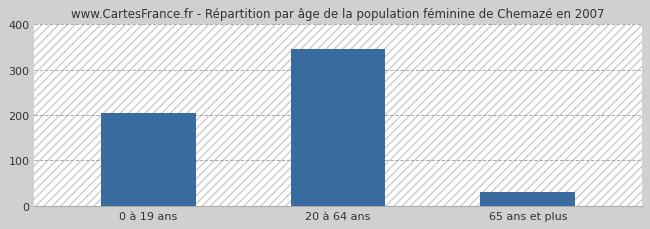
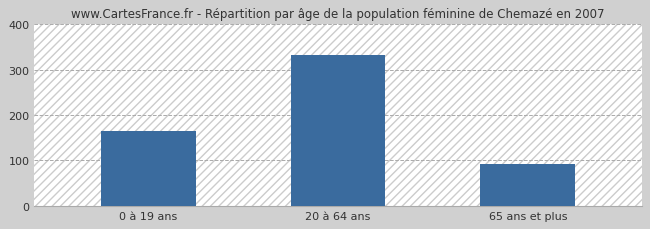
0 à 19 ans: 205 -> 165
20 à 64 ans: 345 -> 333
65 ans et plus: 30 -> 93
